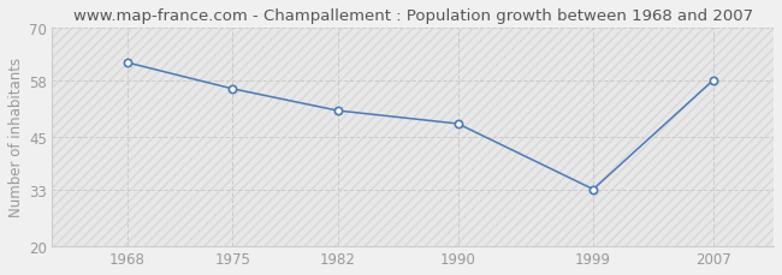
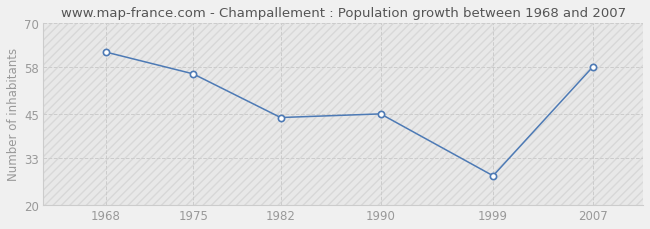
1982: 51 -> 44
1990: 48 -> 45
1999: 33 -> 28
